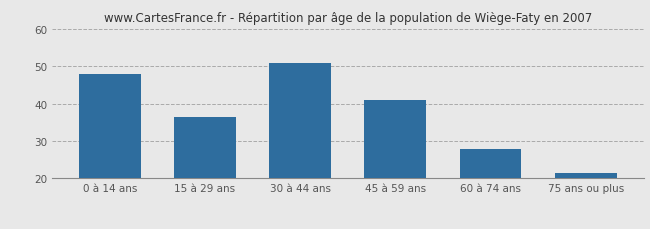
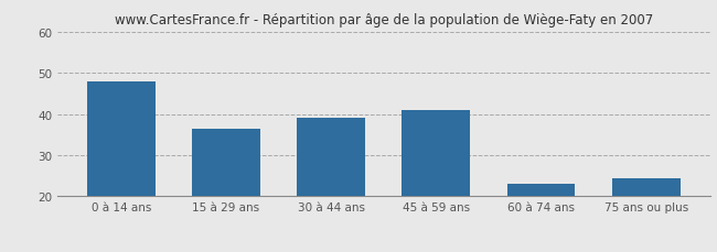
30 à 44 ans: 51.0 -> 39.0
60 à 74 ans: 28.0 -> 23.0
75 ans ou plus: 21.5 -> 24.5
